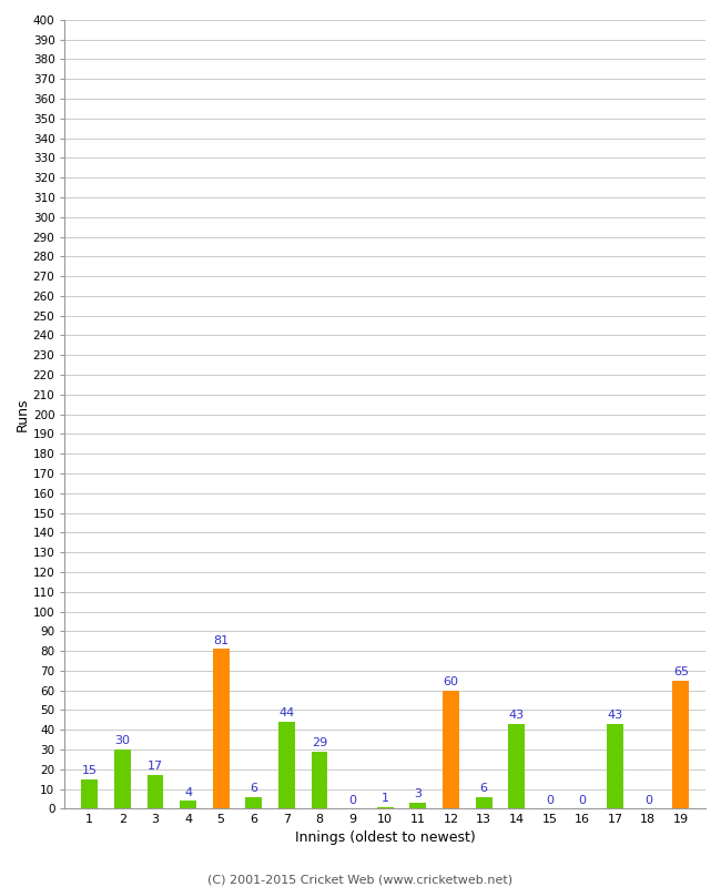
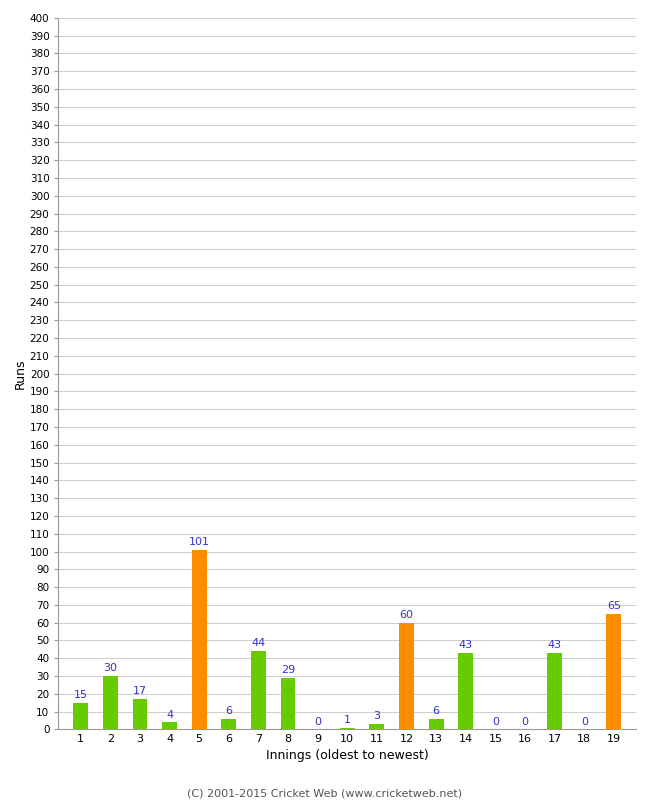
5: 81 -> 101
